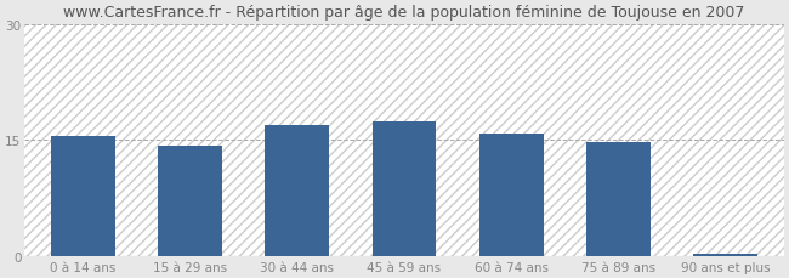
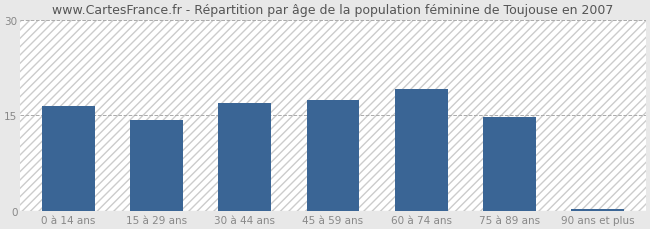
0 à 14 ans: 15.5 -> 16.4
60 à 74 ans: 15.8 -> 19.2
